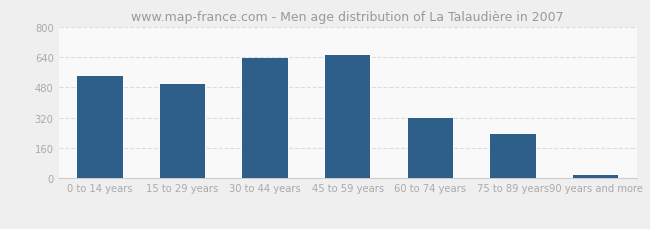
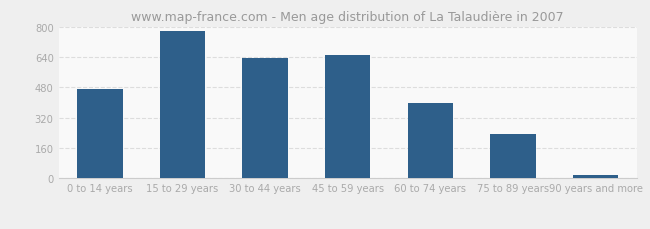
0 to 14 years: 540 -> 470
15 to 29 years: 500 -> 780
60 to 74 years: 320 -> 400
